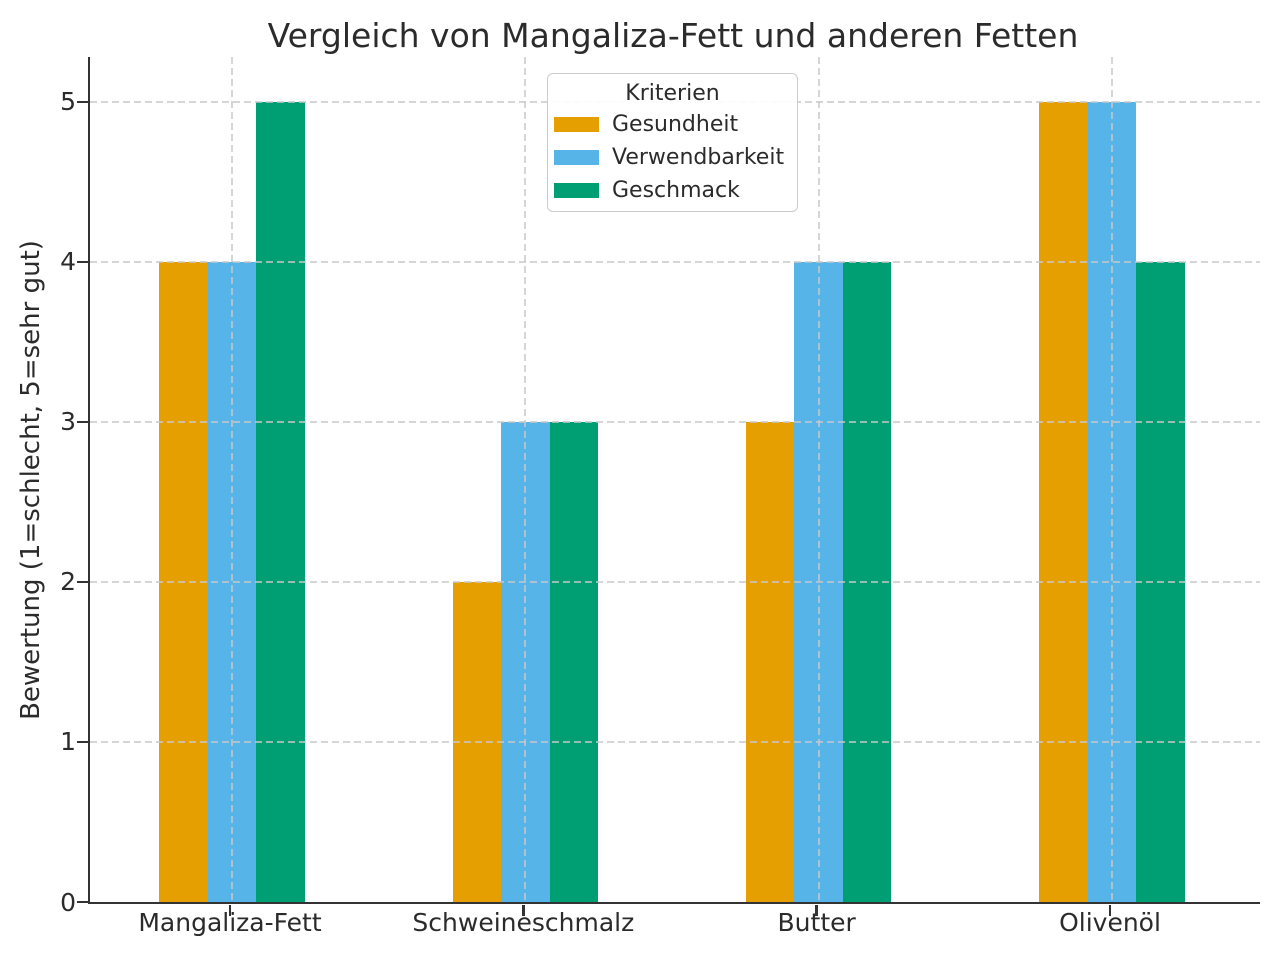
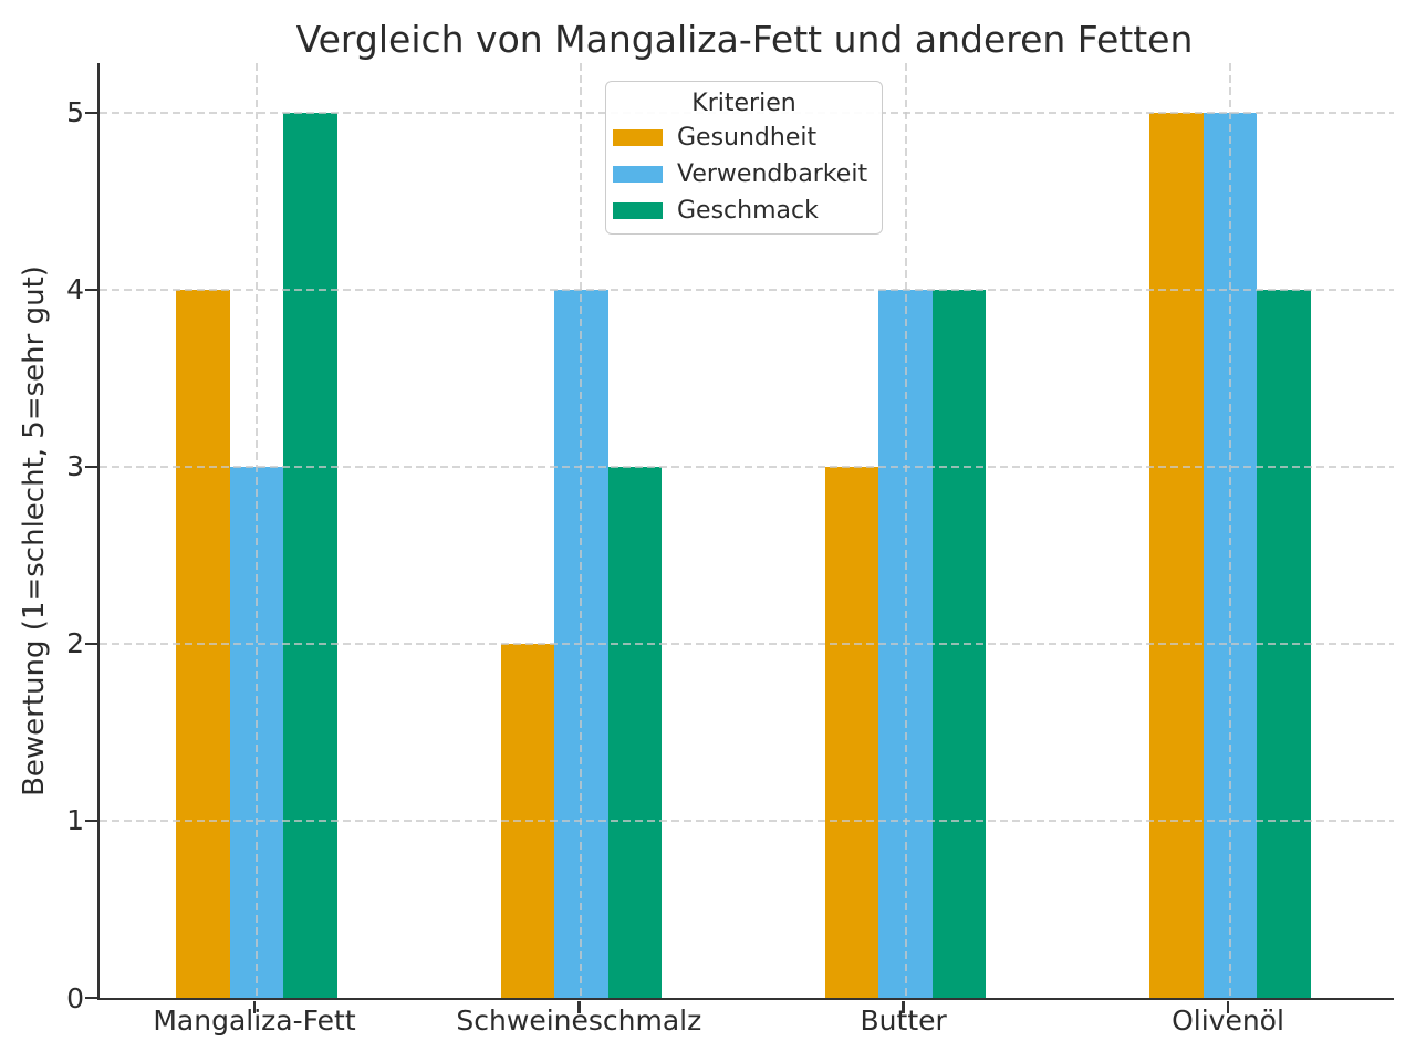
Verwendbarkeit/Mangaliza-Fett: 4 -> 3
Verwendbarkeit/Schweineschmalz: 3 -> 4
